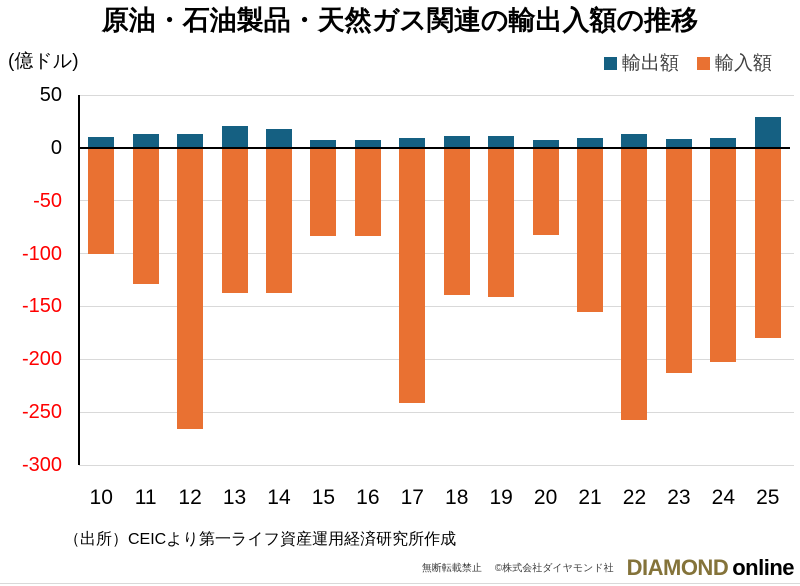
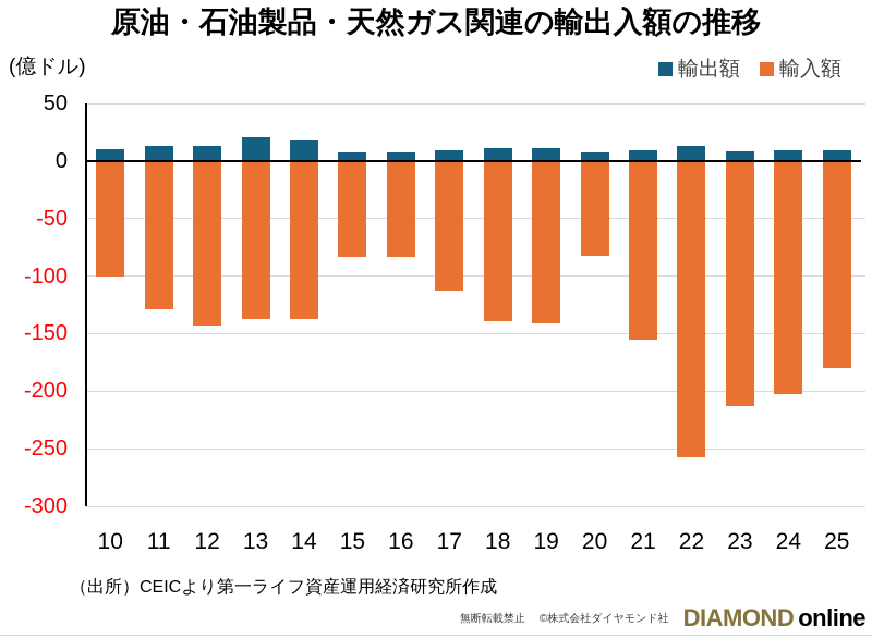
輸入額/12: -266 -> -143
輸入額/17: -241 -> -113
輸出額/25: 29 -> 9
